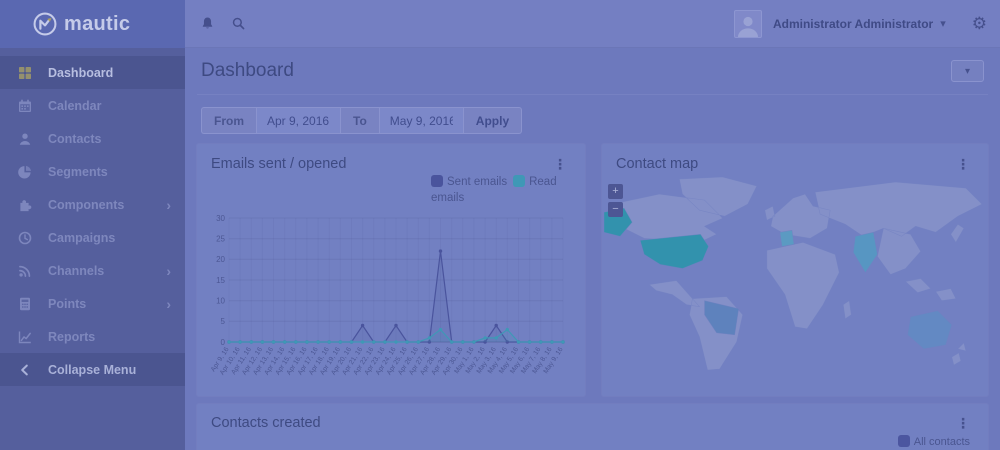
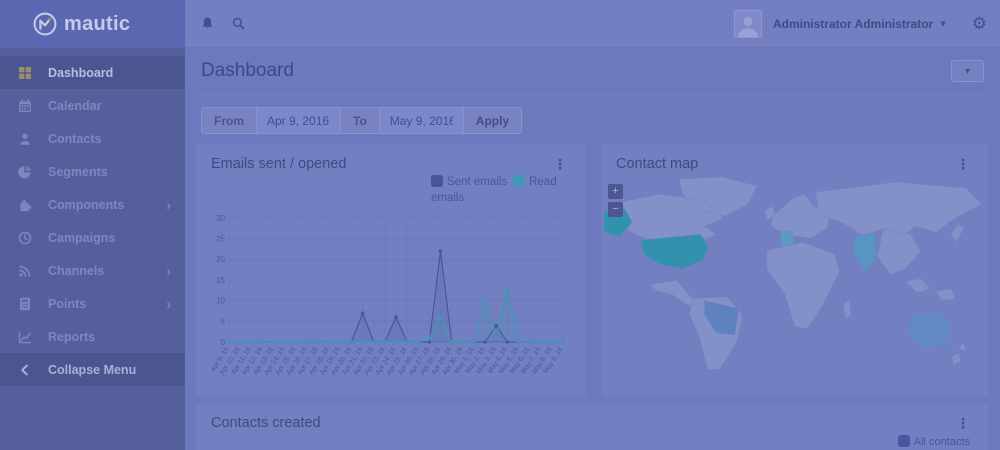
Sent emails/Apr 21, 16: 4 -> 7
Sent emails/Apr 24, 16: 4 -> 6
Read emails/Apr 28, 16: 3 -> 6
Read emails/May 2, 16: 1 -> 10
Read emails/May 4, 16: 3 -> 13
